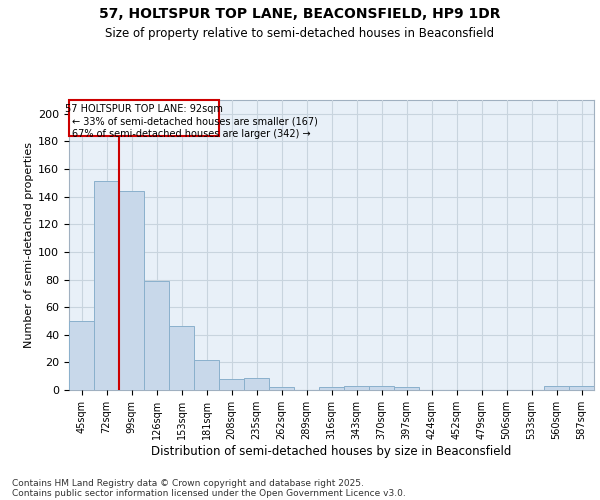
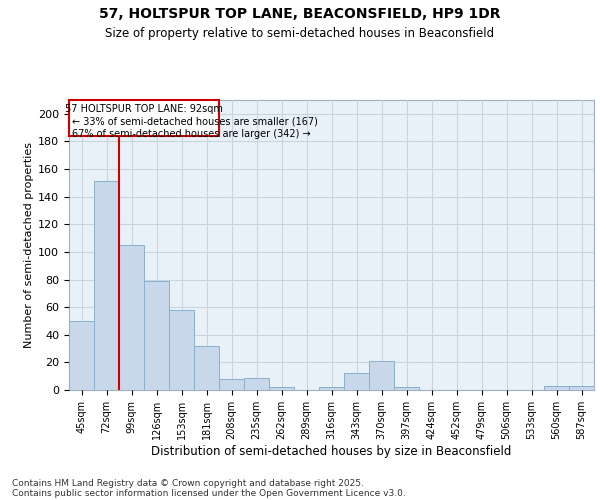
99sqm: 144 -> 105
153sqm: 46 -> 58
181sqm: 22 -> 32
343sqm: 3 -> 12
370sqm: 3 -> 21
